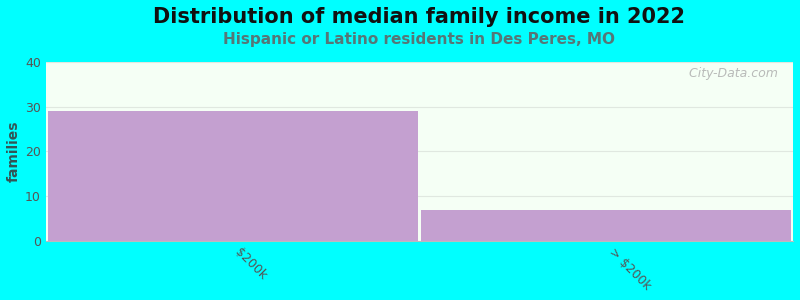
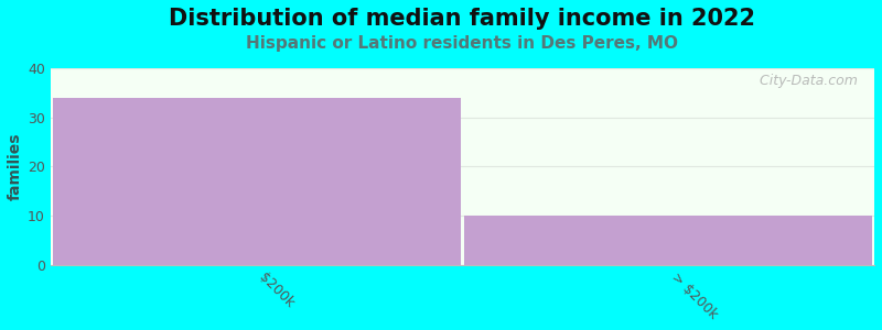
$200k: 29 -> 34
> $200k: 7 -> 10
